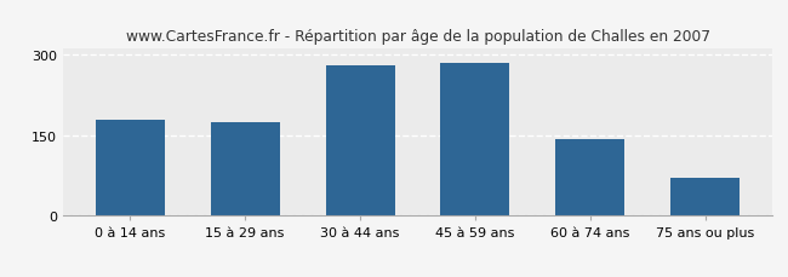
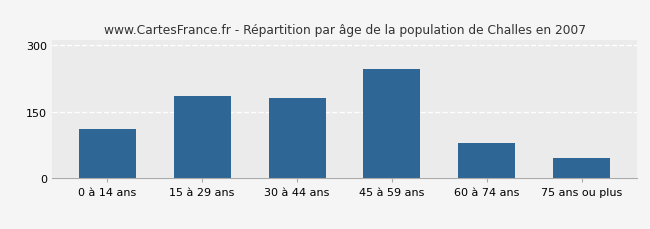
0 à 14 ans: 178 -> 110
15 à 29 ans: 173 -> 185
30 à 44 ans: 280 -> 180
45 à 59 ans: 283 -> 245
60 à 74 ans: 143 -> 80
75 ans ou plus: 70 -> 45
